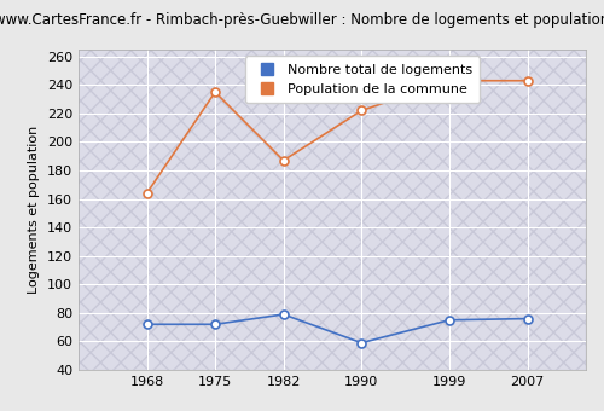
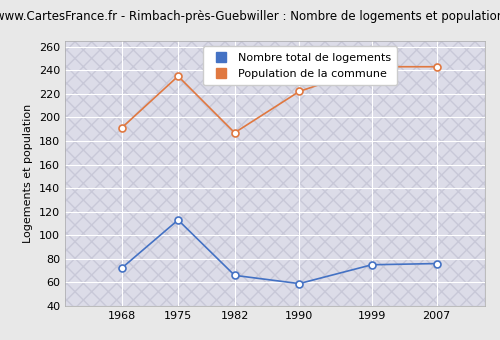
Population de la commune/1968: 164 -> 191
Nombre total de logements/1975: 72 -> 113
Nombre total de logements/1982: 79 -> 66
